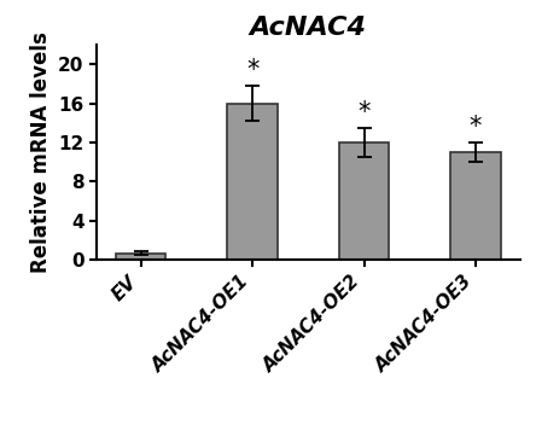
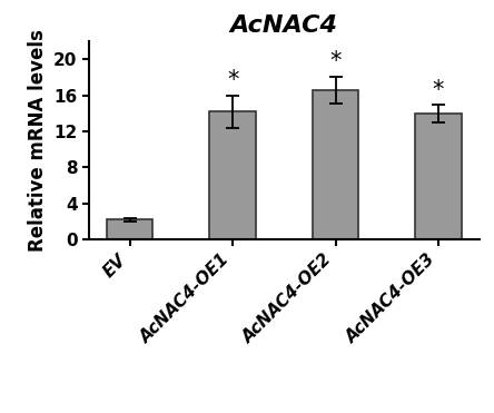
EV: 0.7 -> 2.2
AcNAC4-OE1: 16.0 -> 14.2
AcNAC4-OE2: 12.0 -> 16.6
AcNAC4-OE3: 11.0 -> 14.0
